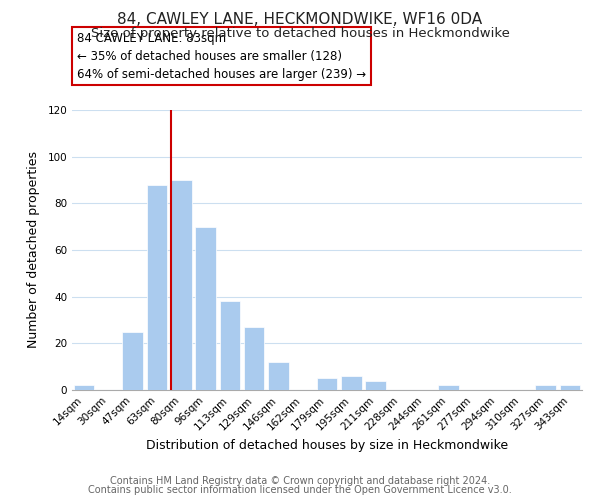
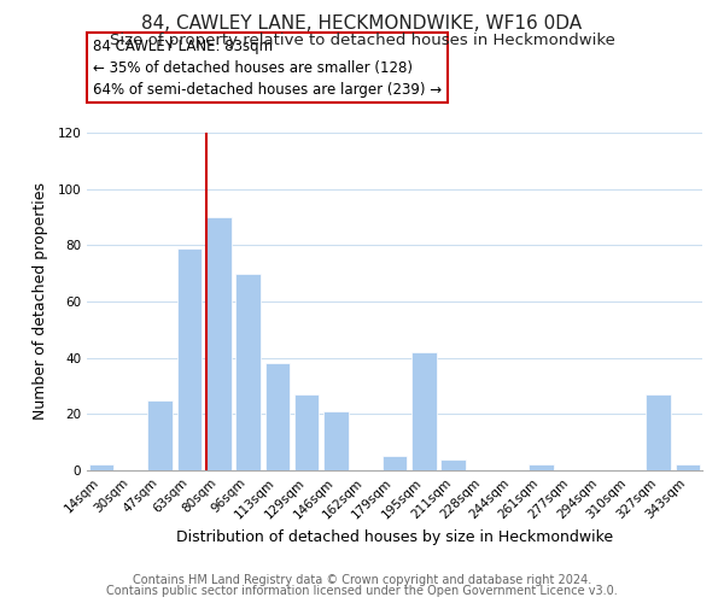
63sqm: 88 -> 79
146sqm: 12 -> 21
195sqm: 6 -> 42
327sqm: 2 -> 27
